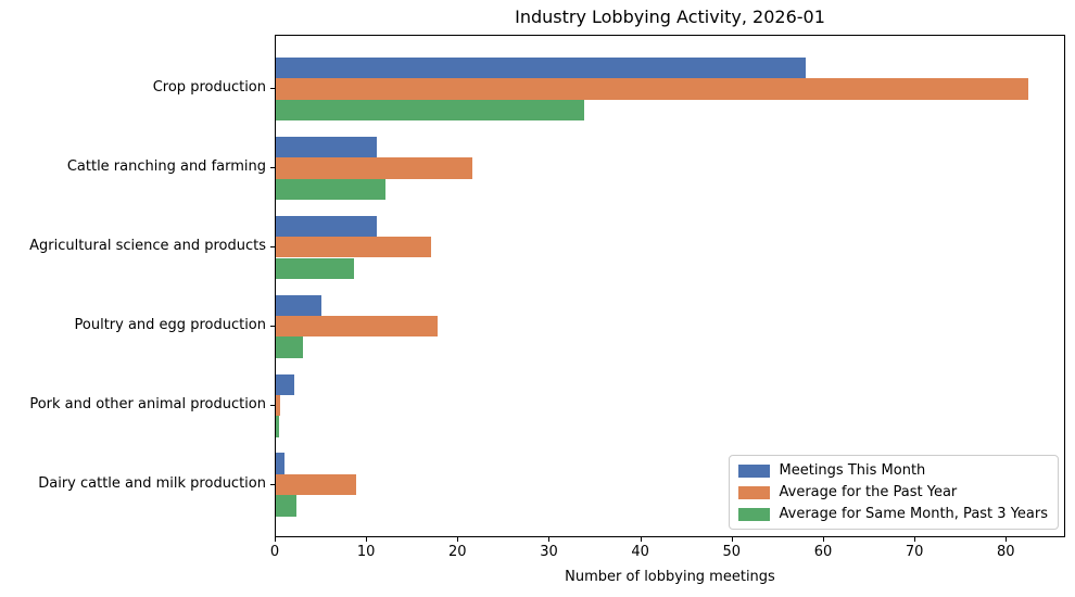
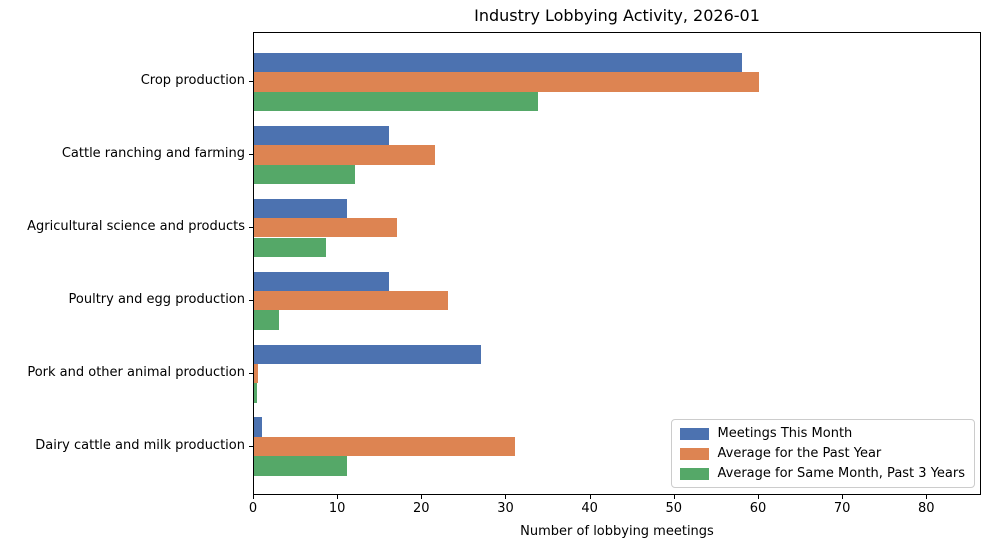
Average for the Past Year/Crop production: 82 -> 60
Meetings This Month/Cattle ranching and farming: 11 -> 16
Meetings This Month/Poultry and egg production: 5 -> 16
Average for the Past Year/Poultry and egg production: 18 -> 23
Meetings This Month/Pork and other animal production: 2 -> 27
Average for the Past Year/Dairy cattle and milk production: 9 -> 31
Average for Same Month, Past 3 Years/Dairy cattle and milk production: 2 -> 11
